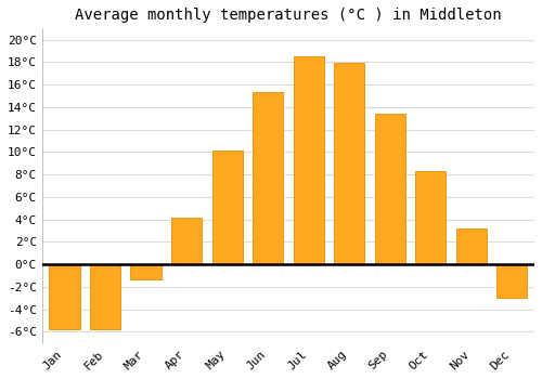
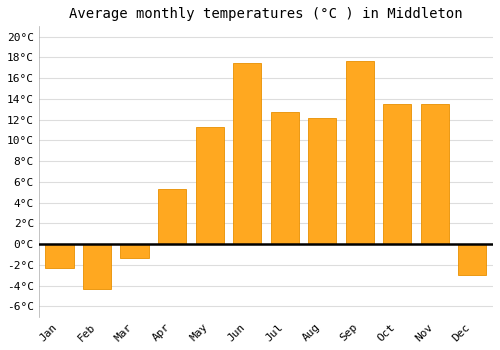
Jan: -5.8°C -> -2.3°C
Feb: -5.8°C -> -4.3°C
Apr: 4.2°C -> 5.3°C
May: 10.1°C -> 11.3°C
Jun: 15.3°C -> 17.5°C
Jul: 18.5°C -> 12.7°C
Aug: 17.9°C -> 12.2°C
Sep: 13.4°C -> 17.7°C
Oct: 8.3°C -> 13.5°C
Nov: 3.2°C -> 13.5°C
